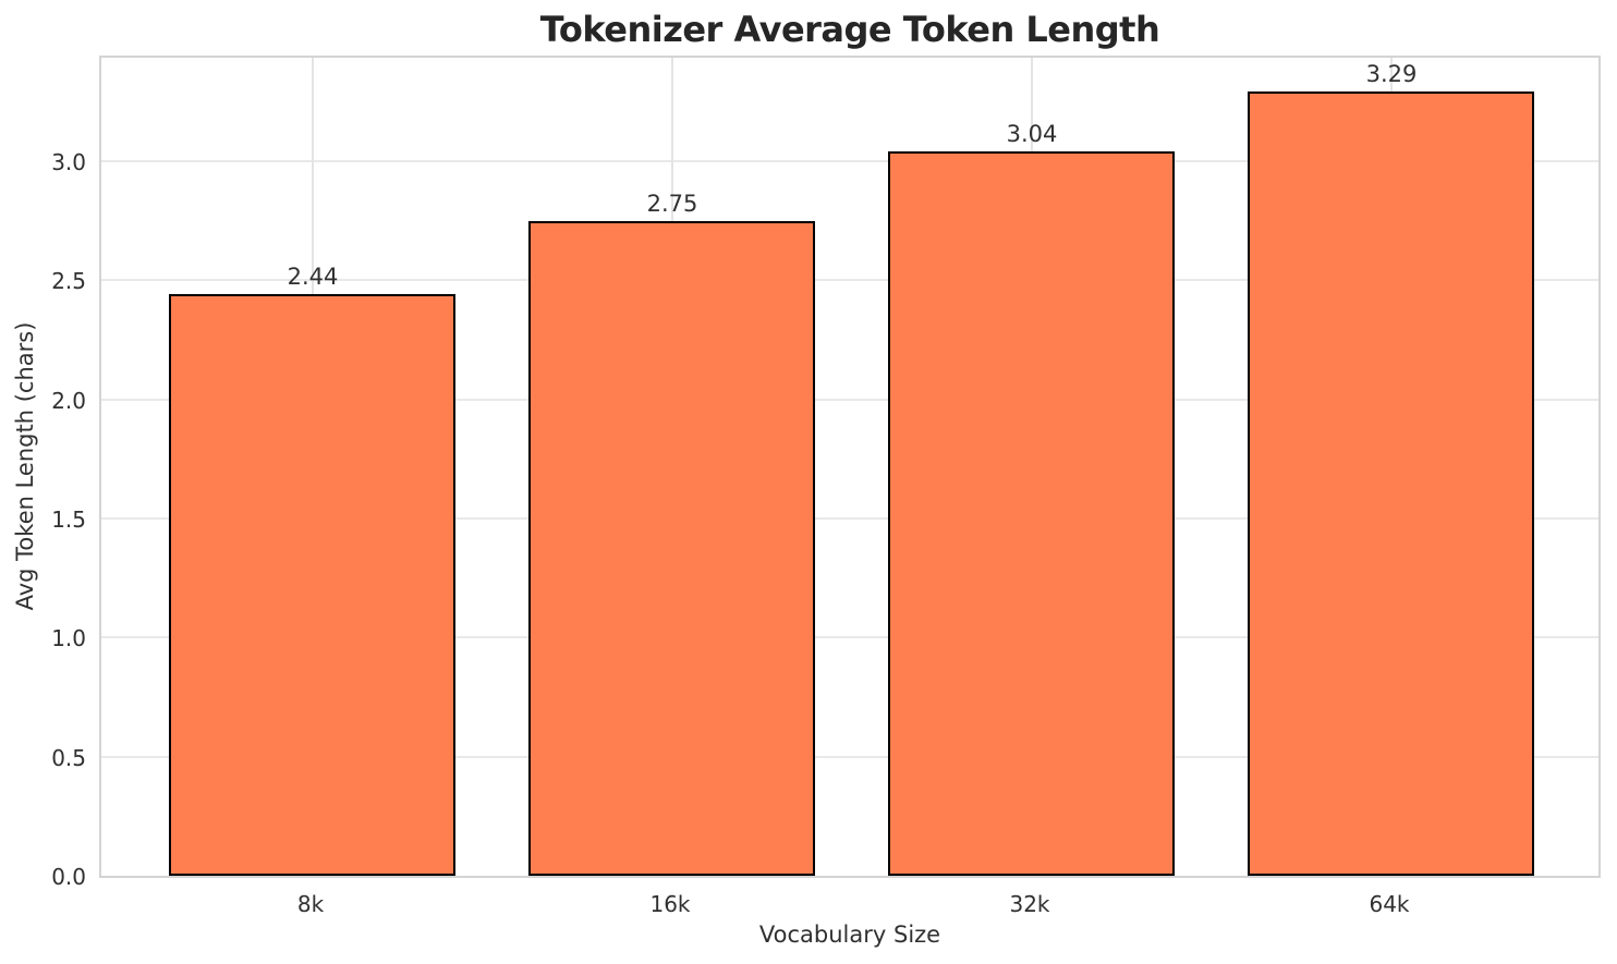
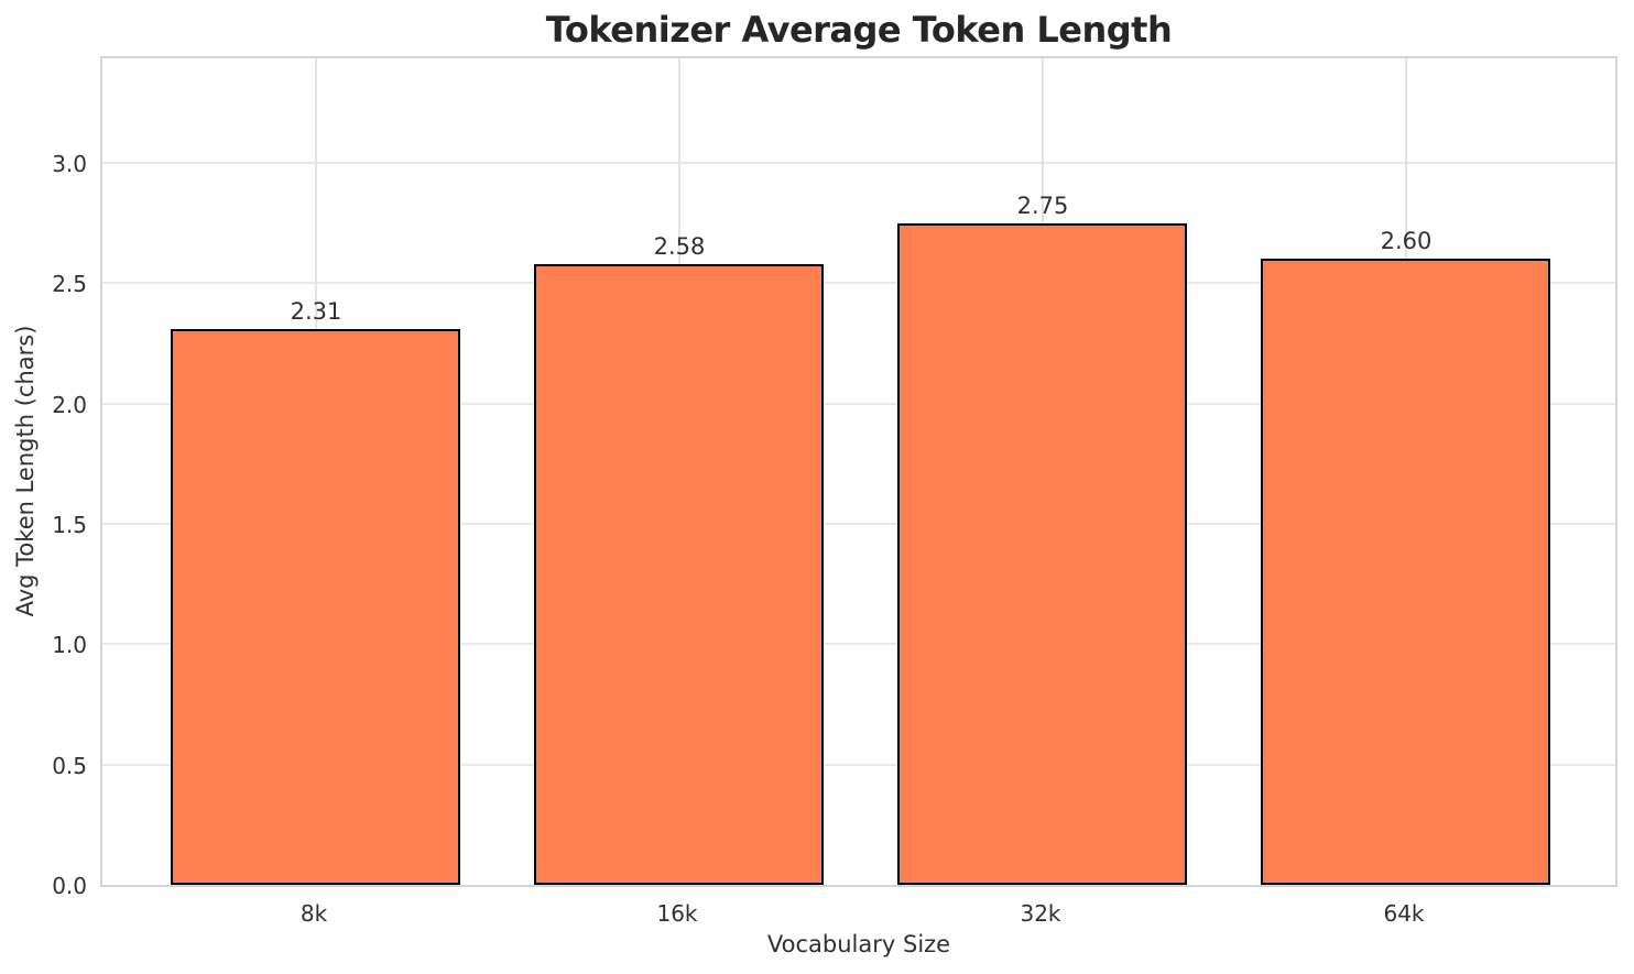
8k: 2.44 -> 2.31
16k: 2.75 -> 2.58
32k: 3.04 -> 2.75
64k: 3.29 -> 2.60
